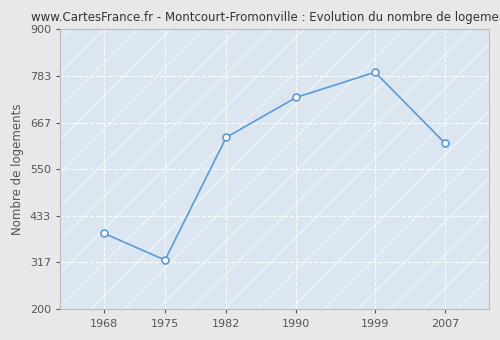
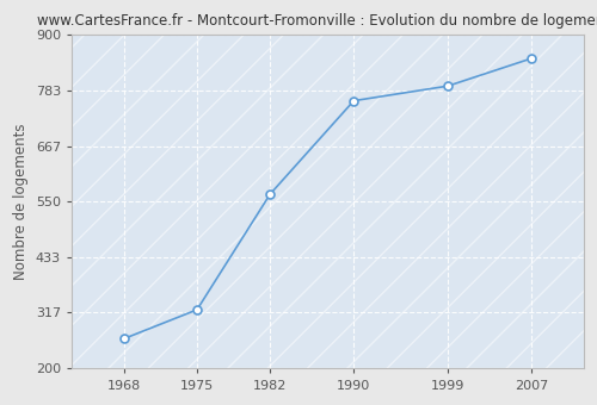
1968: 390 -> 262
1982: 630 -> 566
1990: 730 -> 762
2007: 615 -> 851
